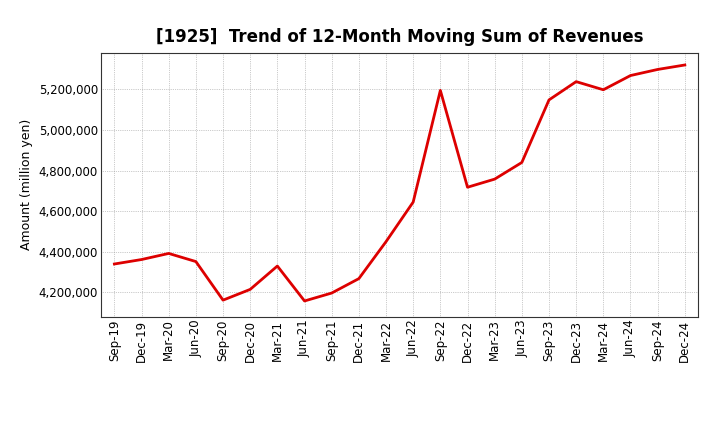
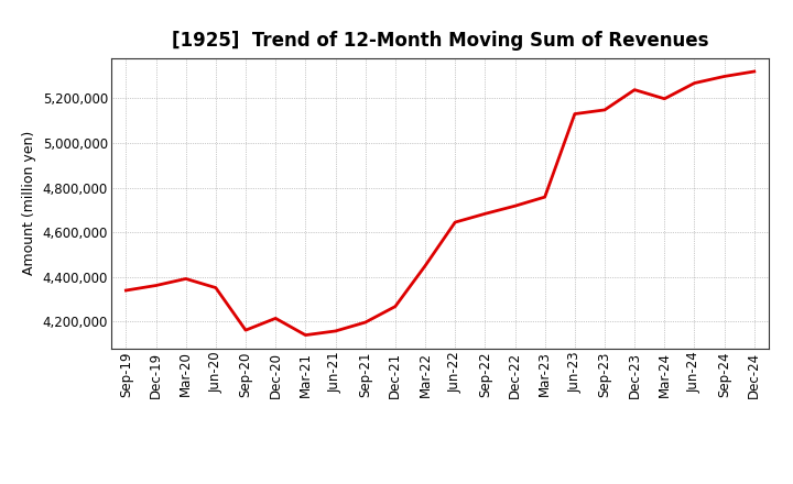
Mar-21: 4,330,000 -> 4,140,000
Sep-22: 5,195,000 -> 4,683,000
Jun-23: 4,840,000 -> 5,130,000
